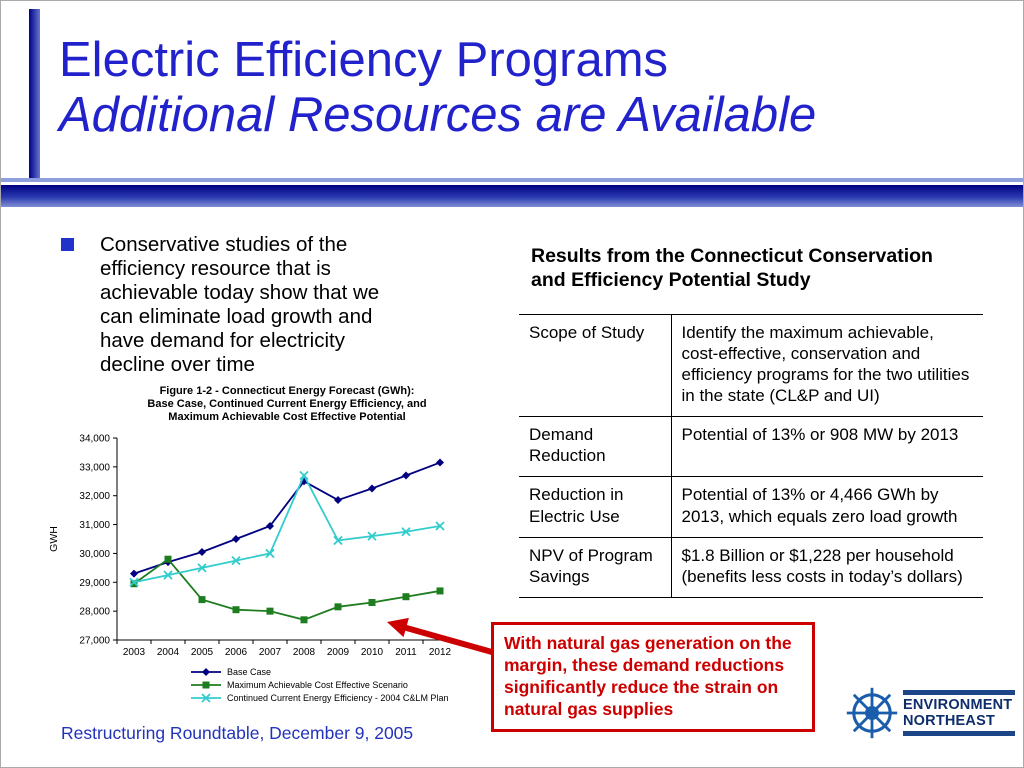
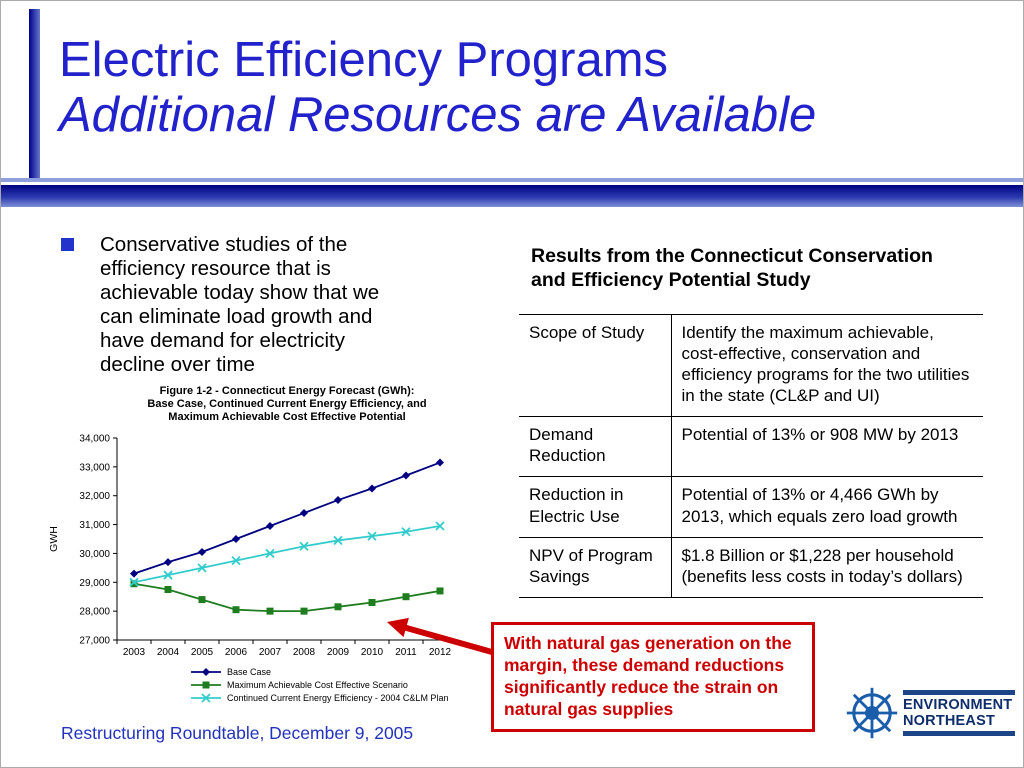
Maximum Achievable Cost Effective Scenario/2004: 29800 -> 28800
Base Case/2008: 32500 -> 31400
Maximum Achievable Cost Effective Scenario/2008: 27700 -> 28000
Continued Current Energy Efficiency - 2004 C&LM Plan/2008: 32700 -> 30200
